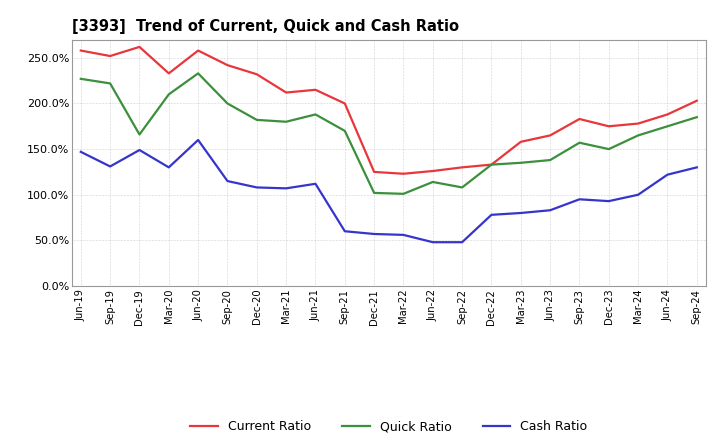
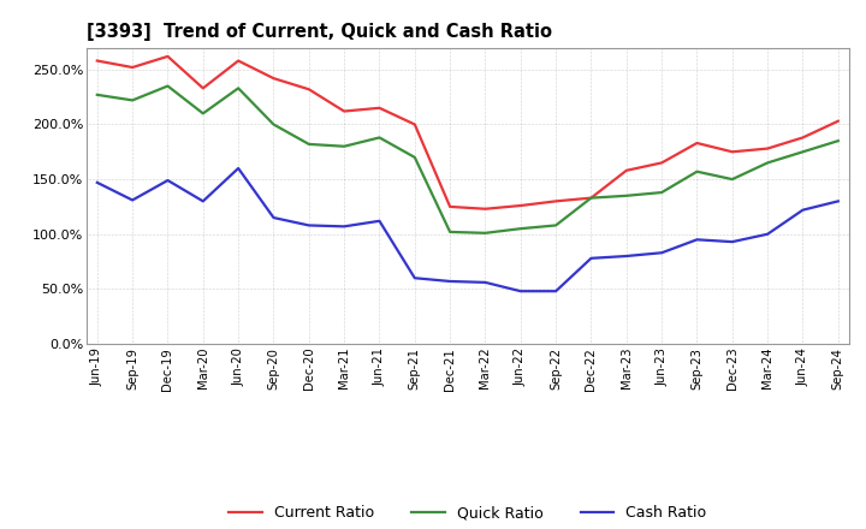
Quick Ratio/Dec-19: 166% -> 235%
Quick Ratio/Jun-22: 114% -> 105%
